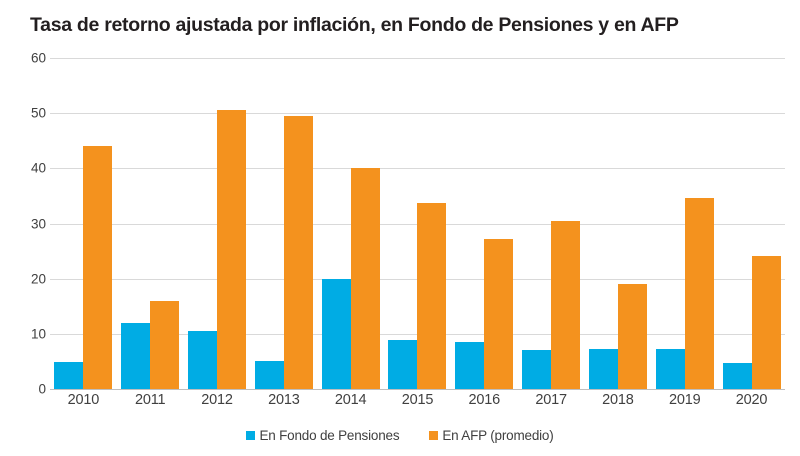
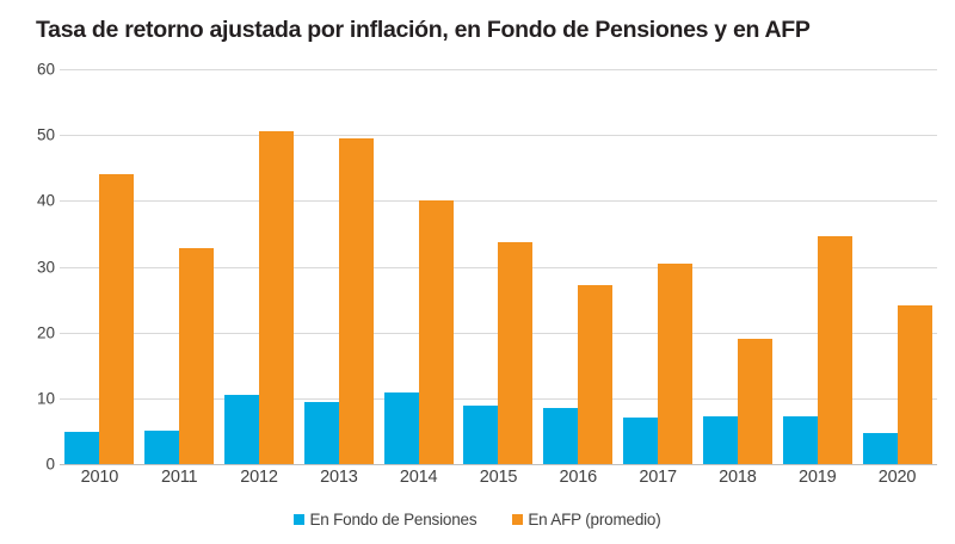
En Fondo de Pensiones/2011: 12 -> 5
En AFP (promedio)/2011: 16 -> 33
En Fondo de Pensiones/2013: 5 -> 10
En Fondo de Pensiones/2014: 20 -> 11
